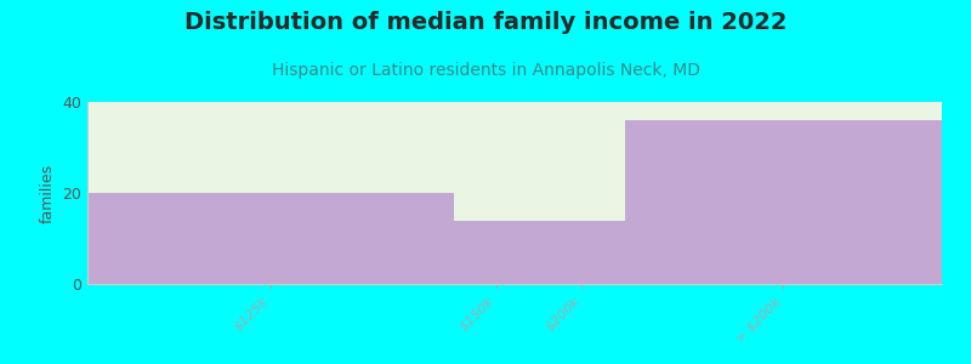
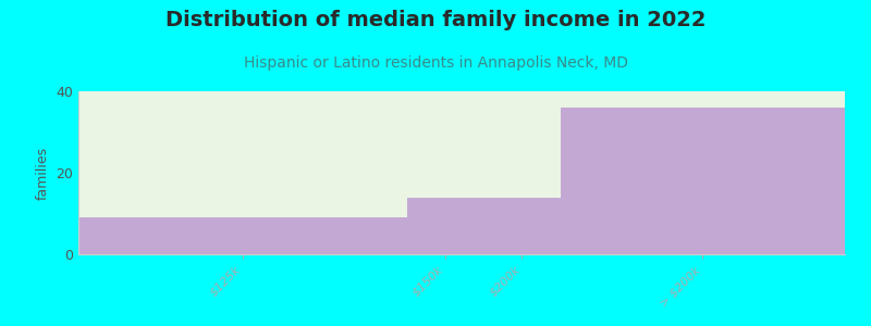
$125k: 20 -> 9
